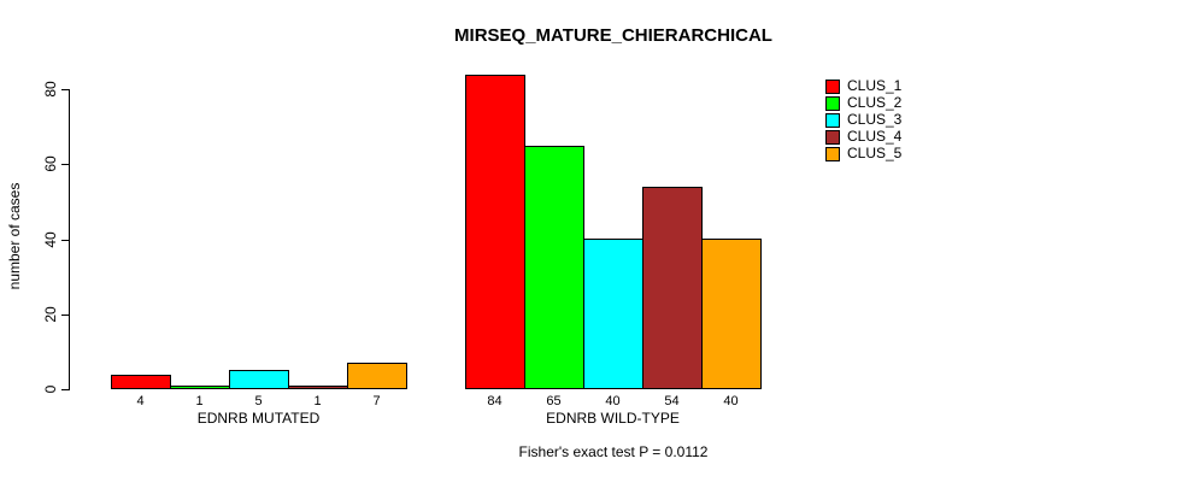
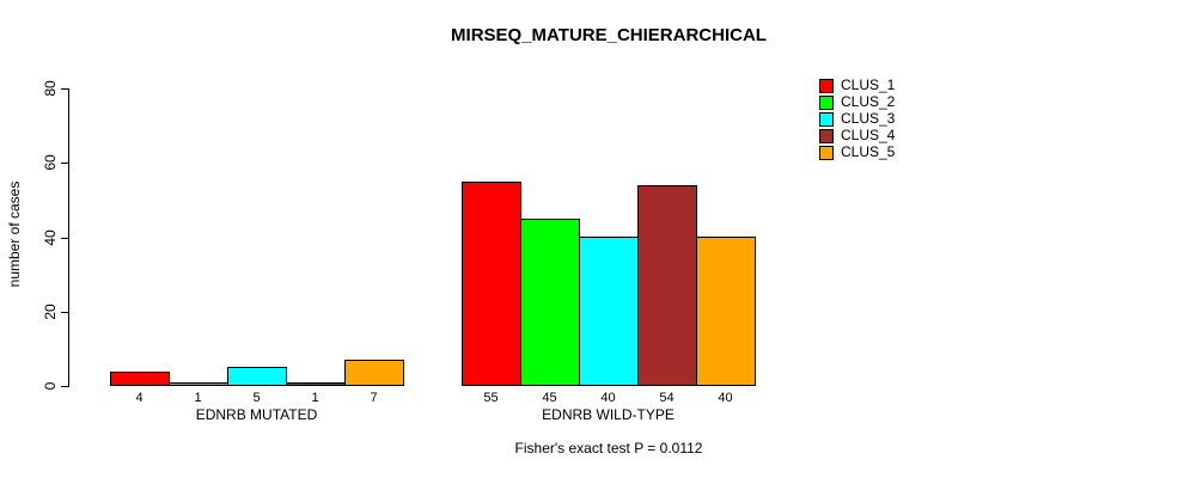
CLUS_1/EDNRB WILD-TYPE: 84 -> 55
CLUS_2/EDNRB WILD-TYPE: 65 -> 45
